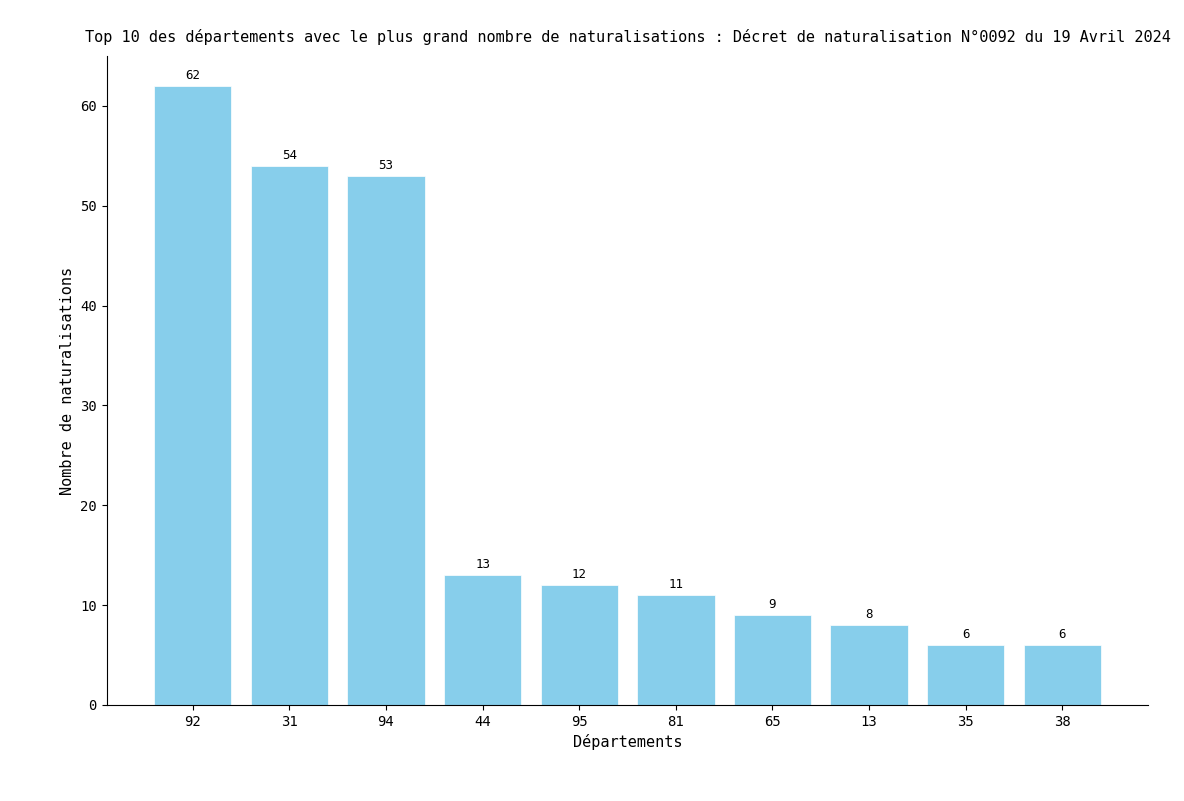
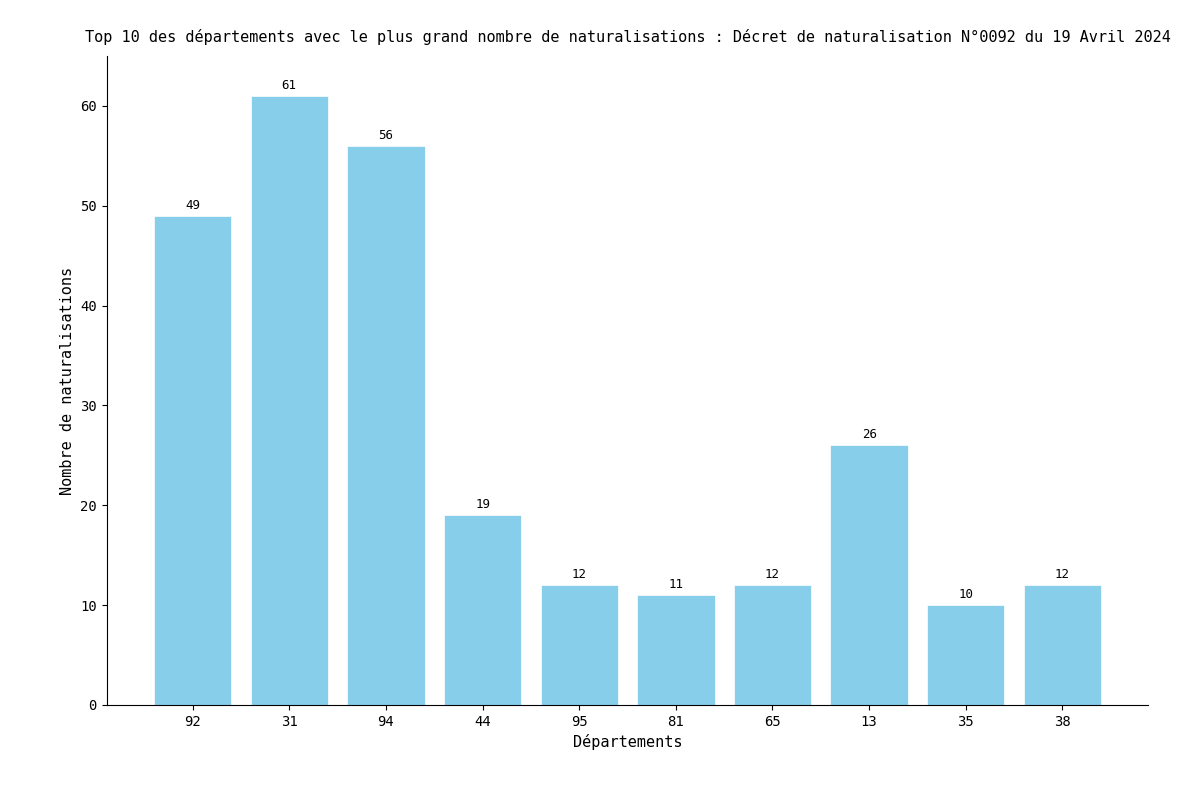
92: 62 -> 49
31: 54 -> 61
94: 53 -> 56
44: 13 -> 19
65: 9 -> 12
13: 8 -> 26
35: 6 -> 10
38: 6 -> 12
